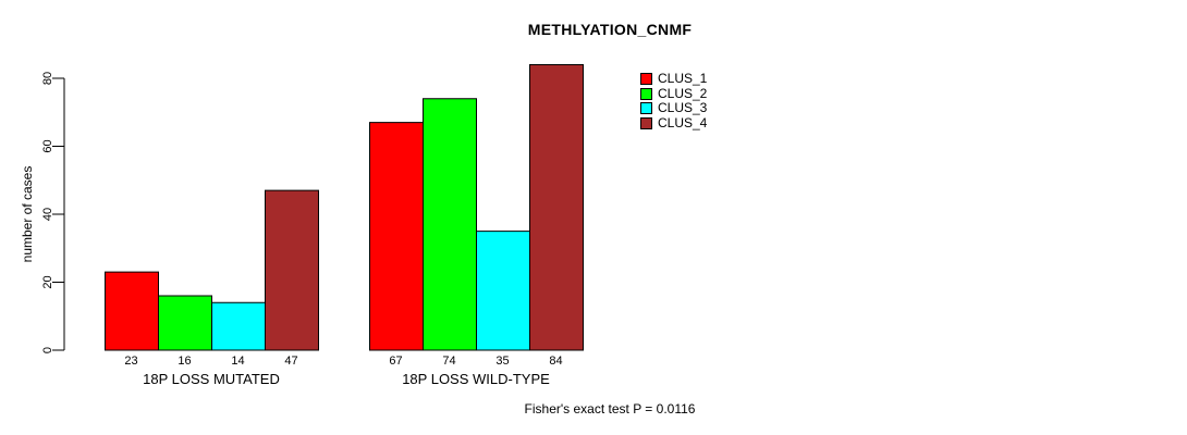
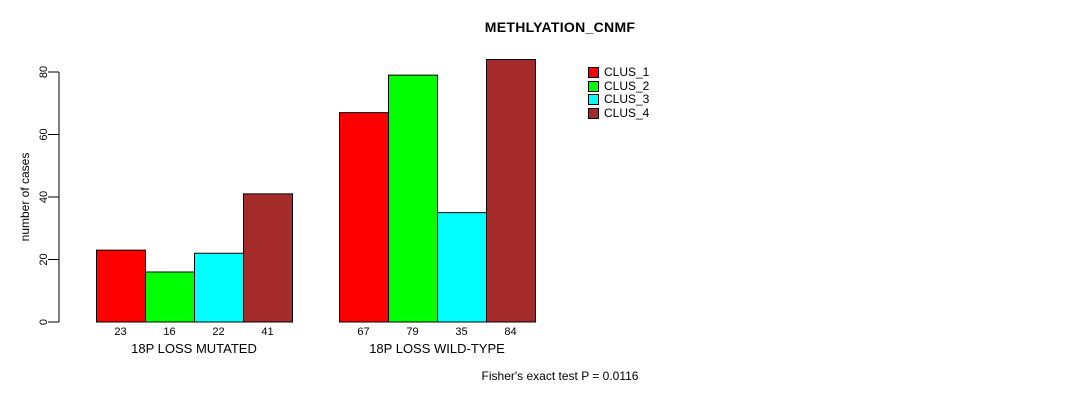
CLUS_3/18P LOSS MUTATED: 14 -> 22
CLUS_4/18P LOSS MUTATED: 47 -> 41
CLUS_2/18P LOSS WILD-TYPE: 74 -> 79
